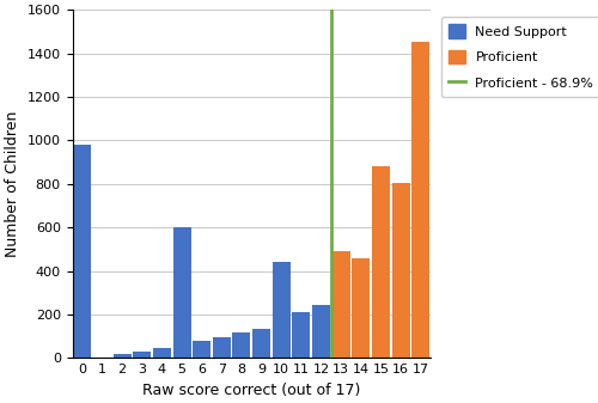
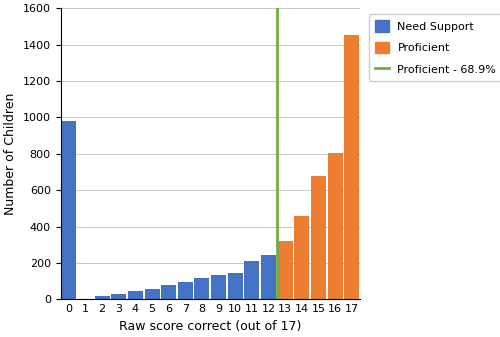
Need Support/5: 600 -> 60
Need Support/10: 440 -> 140
Proficient/13: 490 -> 320
Proficient/15: 880 -> 680
